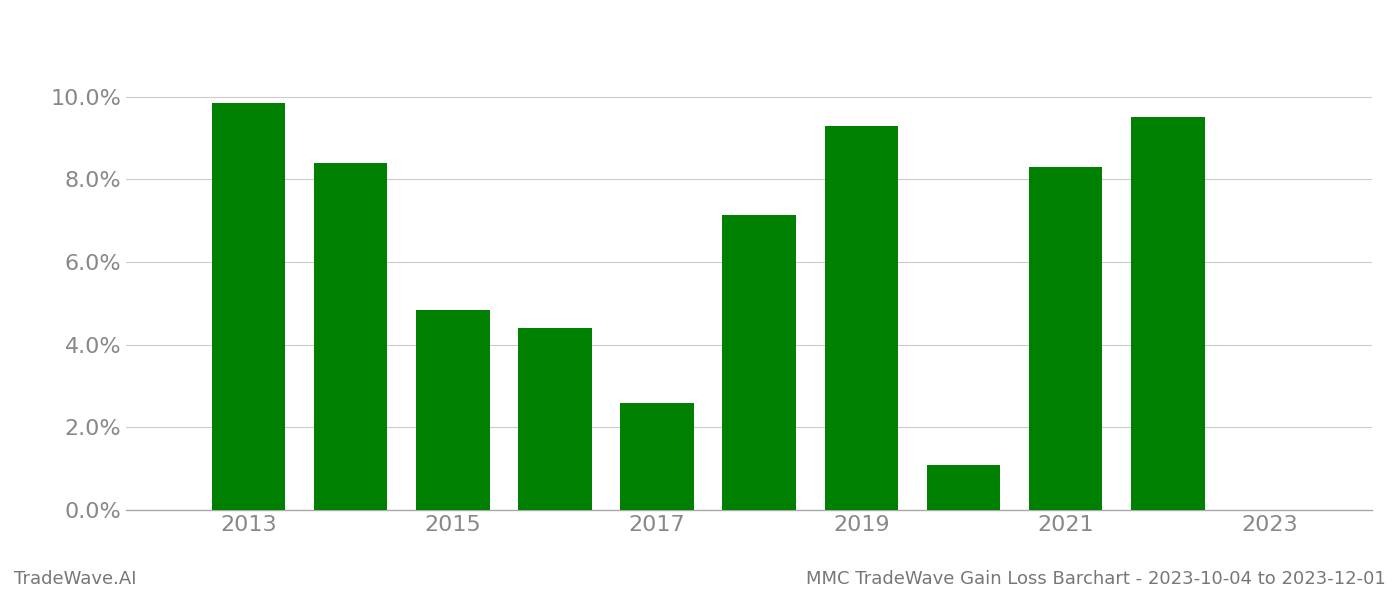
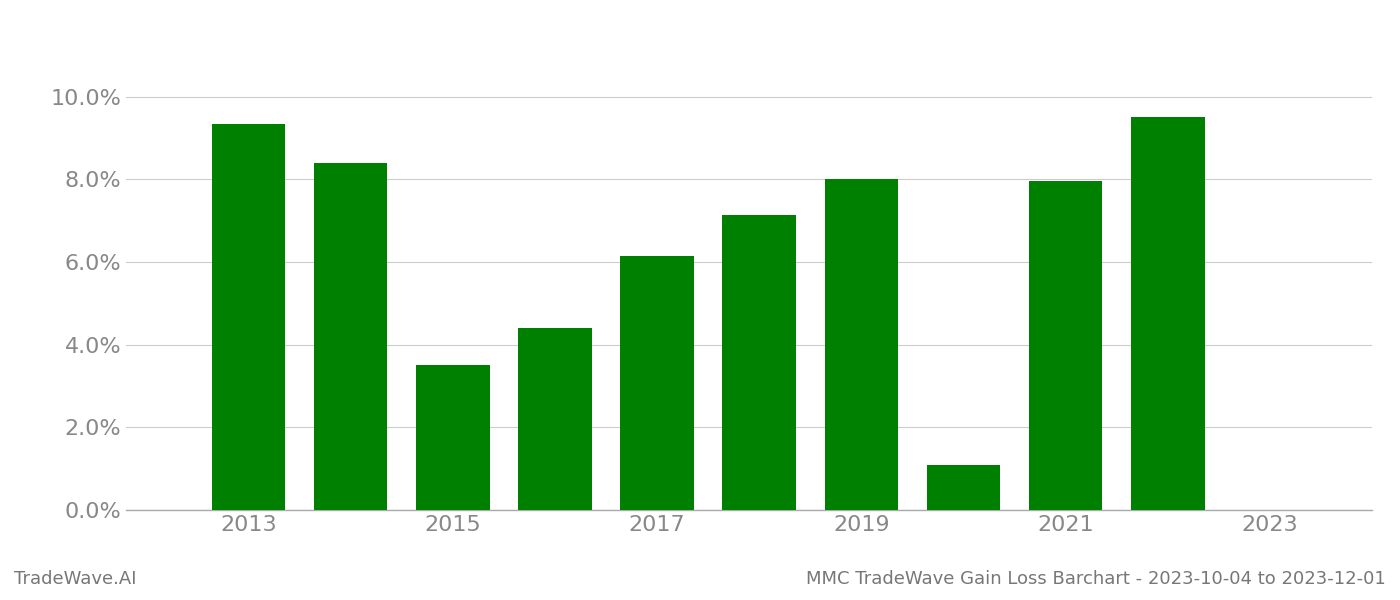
2013: 9.85% -> 9.35%
2015: 4.85% -> 3.50%
2017: 2.60% -> 6.15%
2019: 9.30% -> 8.00%
2021: 8.30% -> 7.95%
